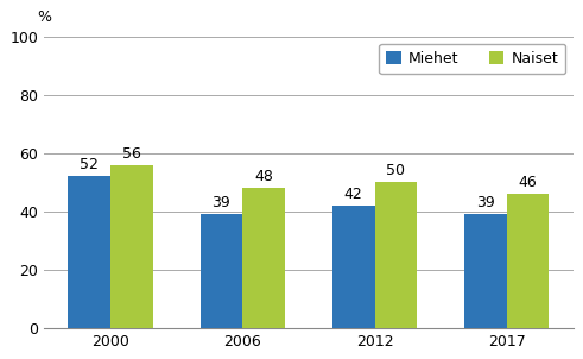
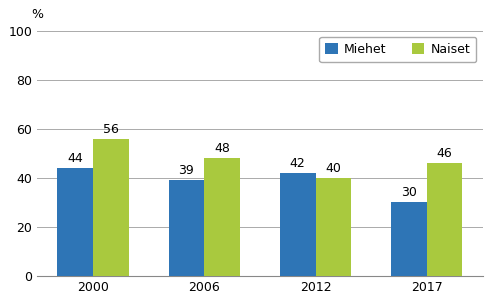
Miehet/2000: 52 -> 44
Naiset/2012: 50 -> 40
Miehet/2017: 39 -> 30
